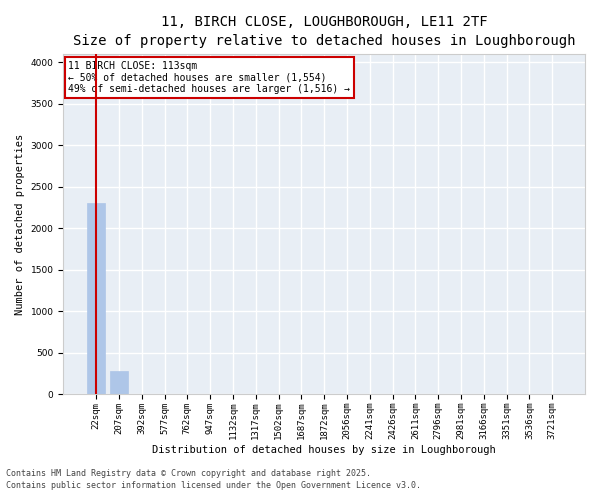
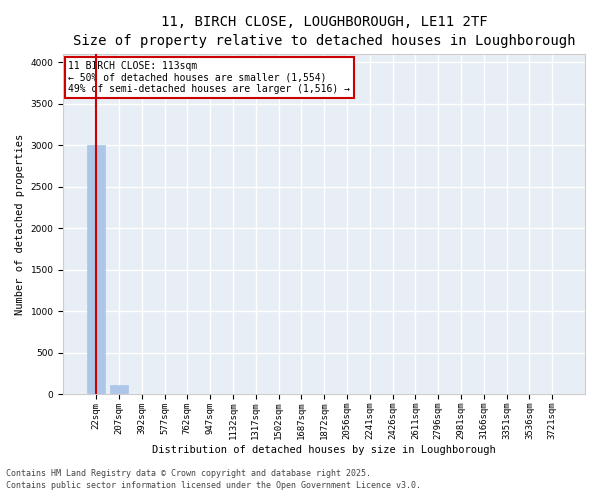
22sqm: 2300 -> 3000
207sqm: 280 -> 110
